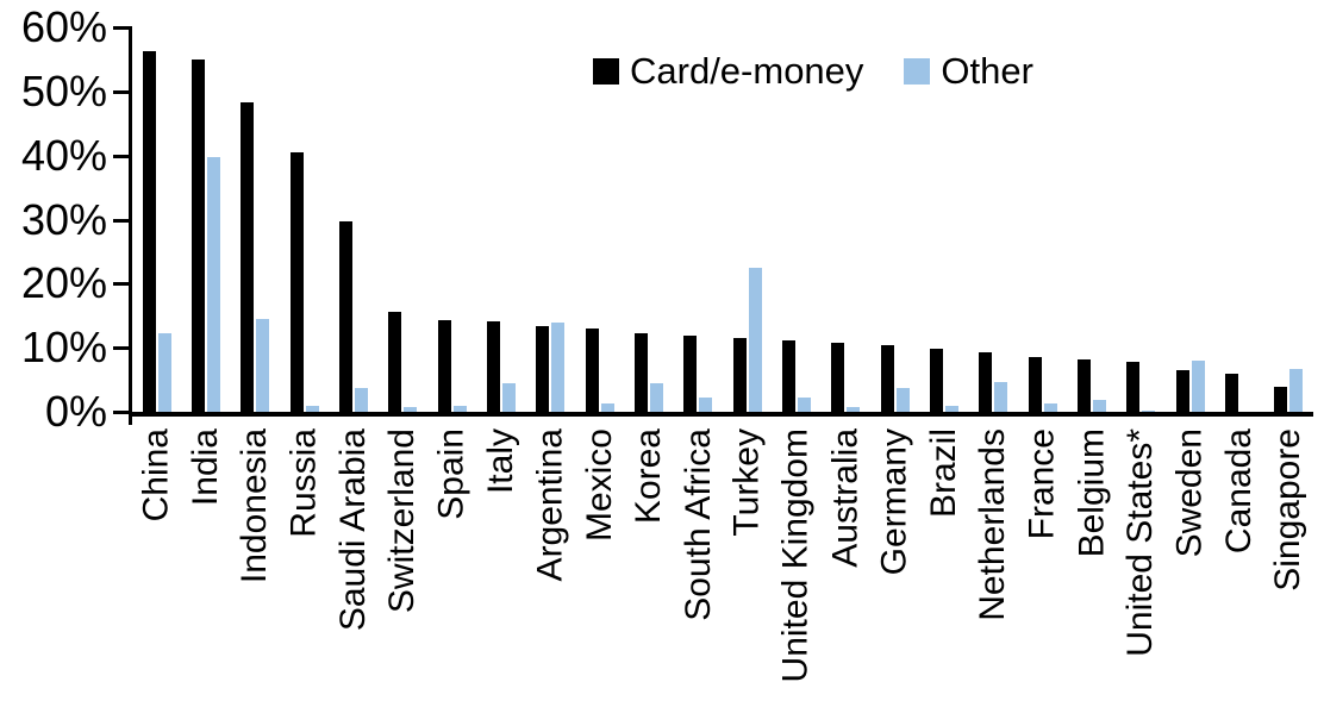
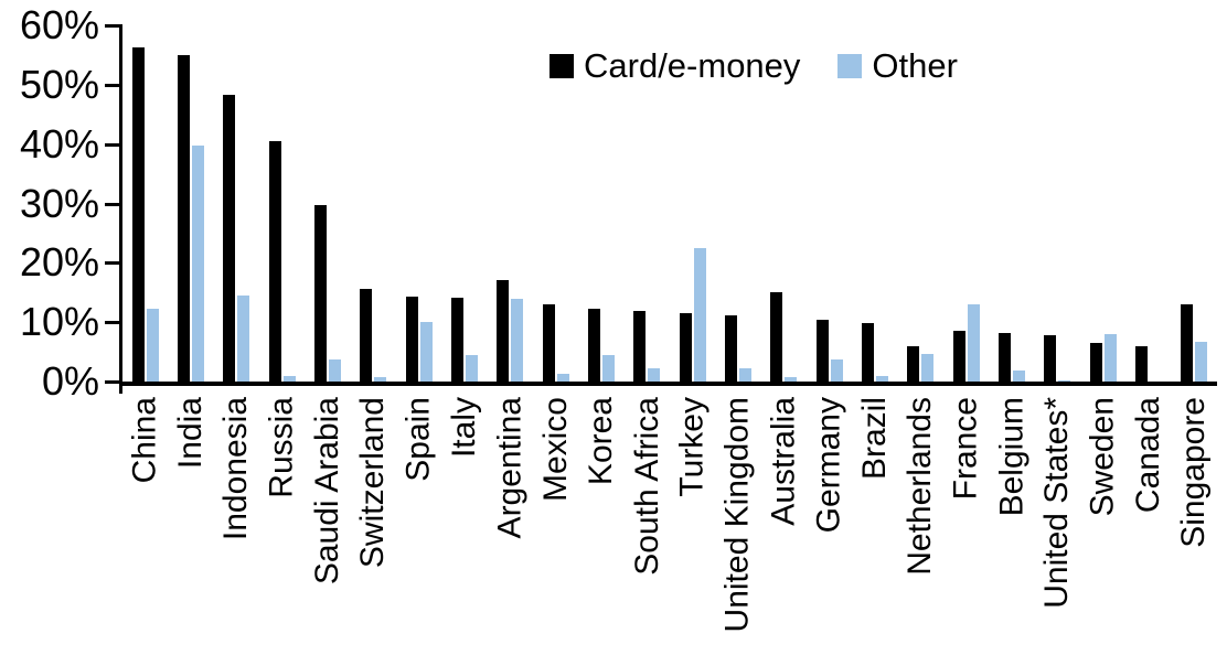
Other/Spain: 1% -> 10%
Card/e-money/Argentina: 13% -> 17%
Card/e-money/Australia: 11% -> 15%
Card/e-money/Netherlands: 9% -> 6%
Other/France: 1% -> 13%
Card/e-money/Singapore: 4% -> 13%
